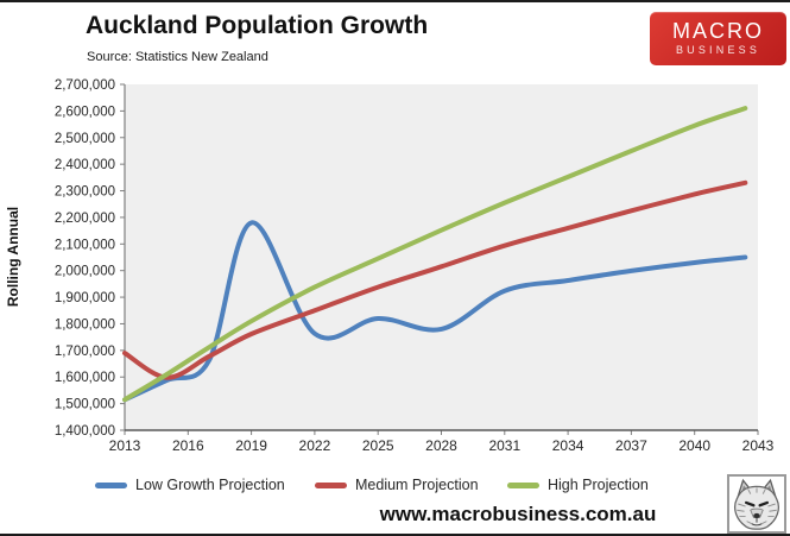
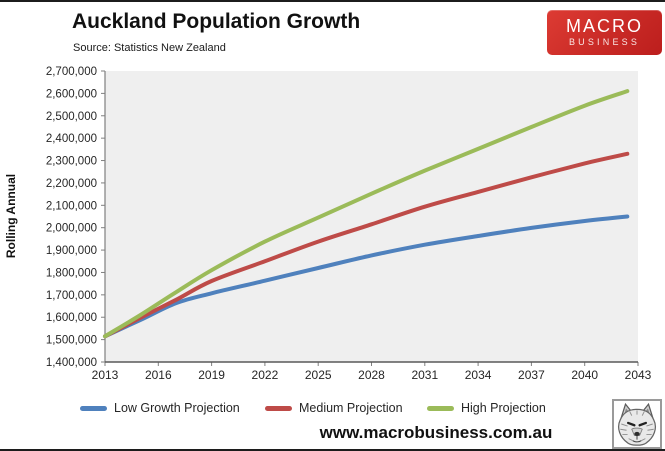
Medium Projection/2013: 1690000 -> 1520000
Low Growth Projection/2019: 2180000 -> 1710000
Low Growth Projection/2028: 1780000 -> 1880000
